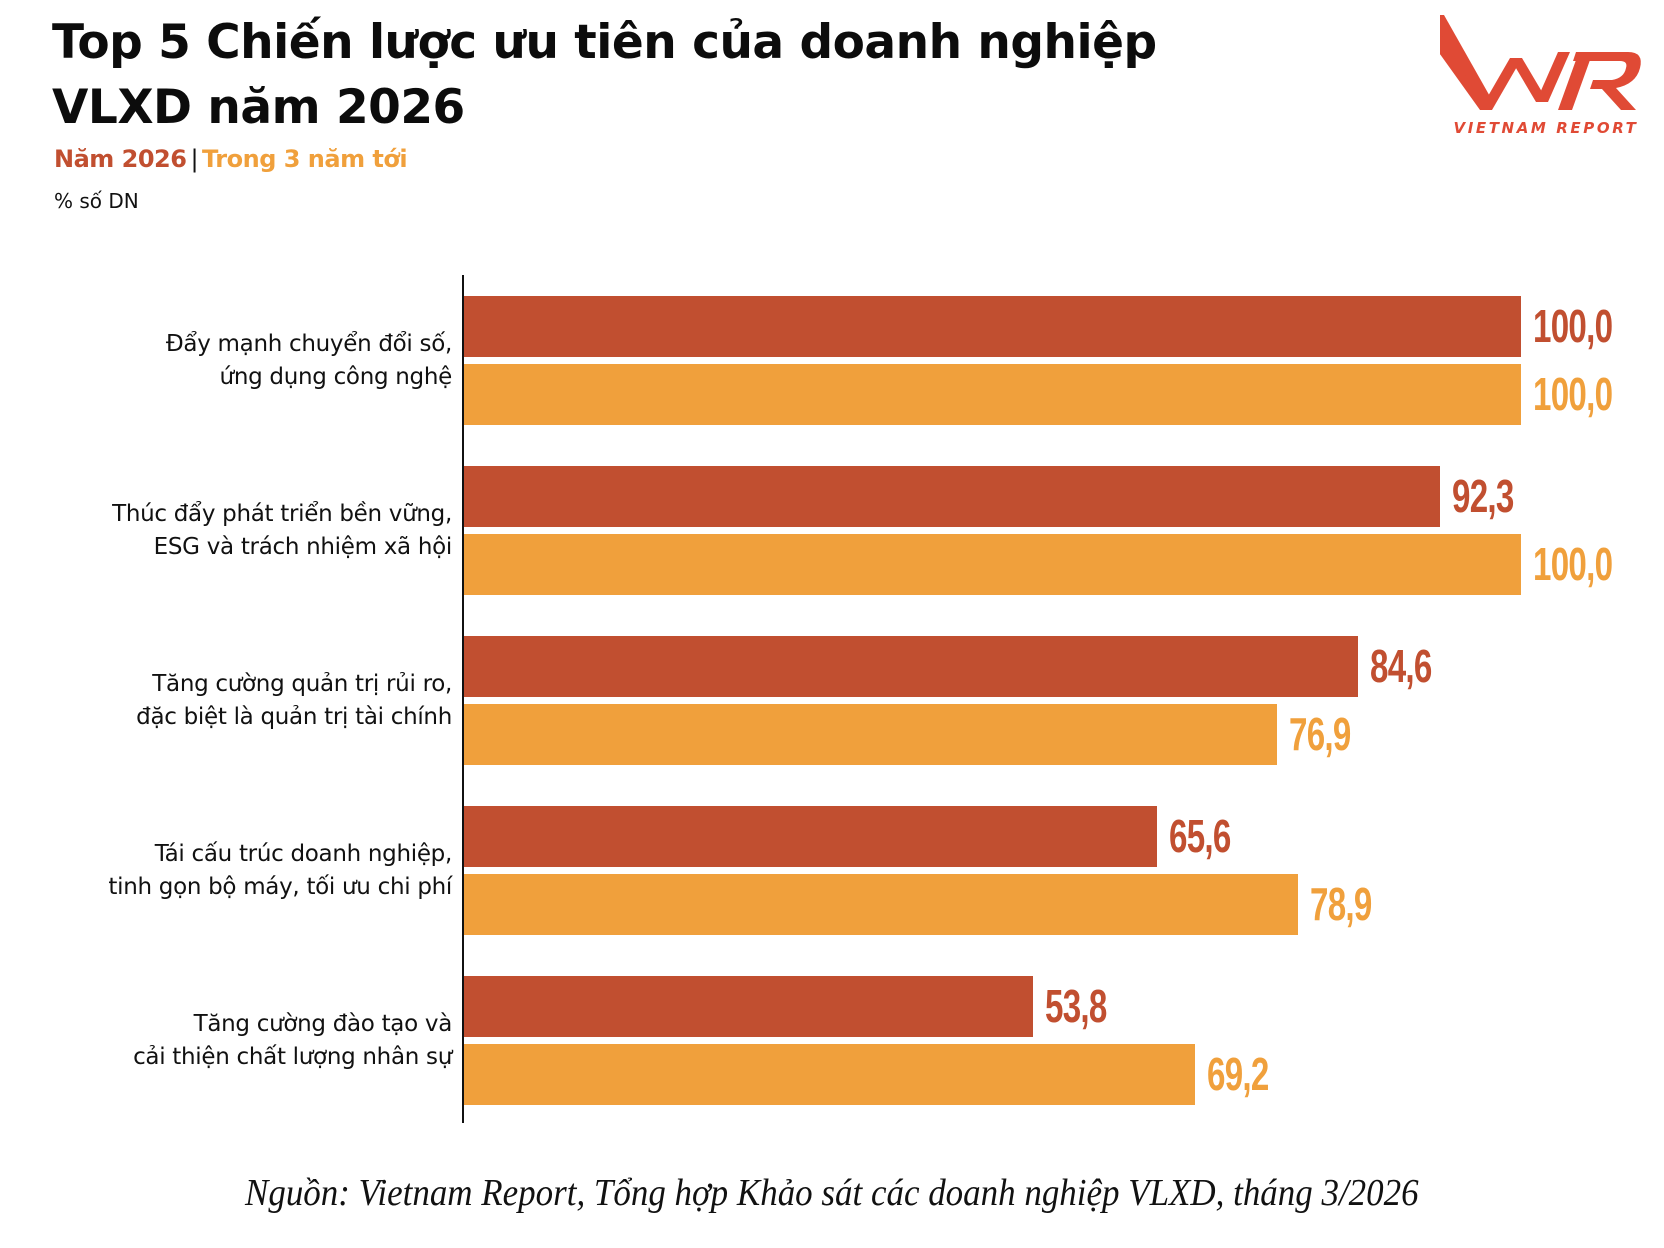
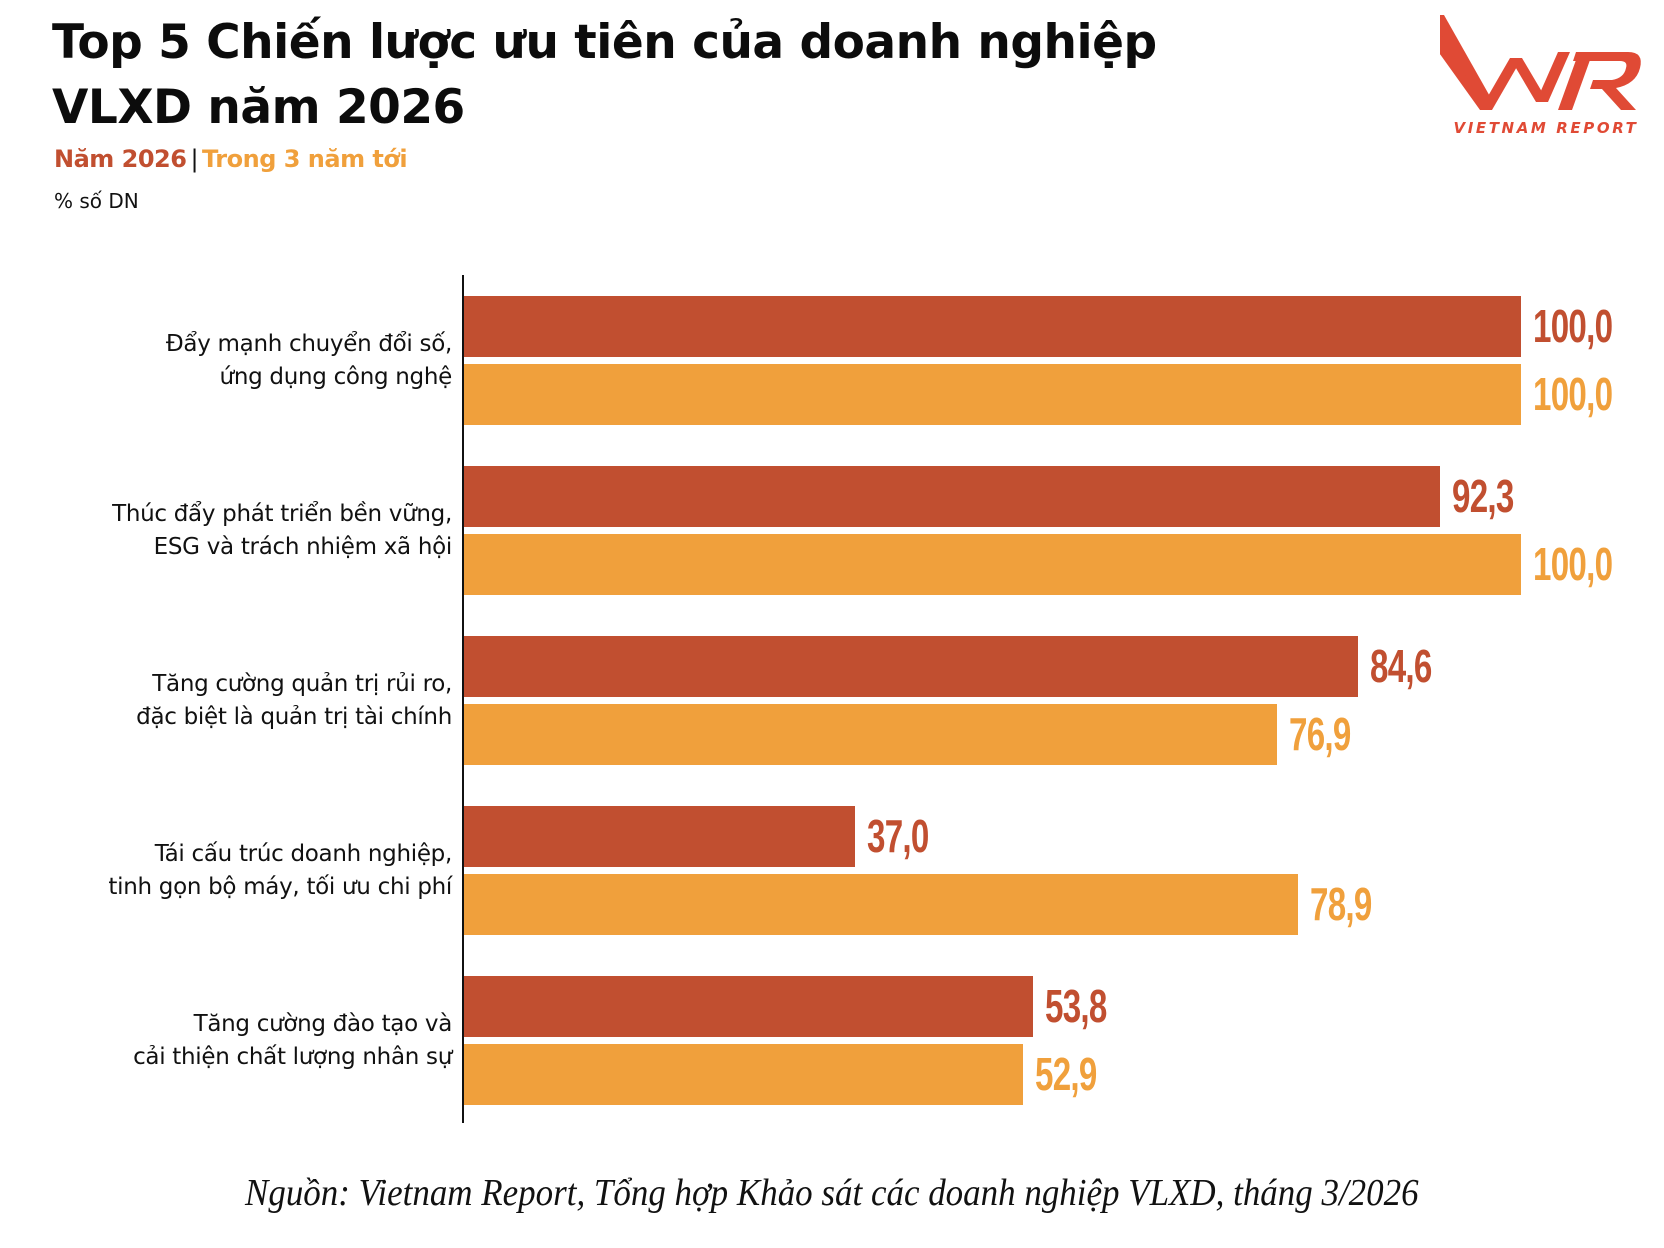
Năm 2026/Tái cấu trúc doanh nghiệp, tinh gọn bộ máy, tối ưu chi phí: 65,6 -> 37,0
Trong 3 năm tới/Tăng cường đào tạo và cải thiện chất lượng nhân sự: 69,2 -> 52,9
